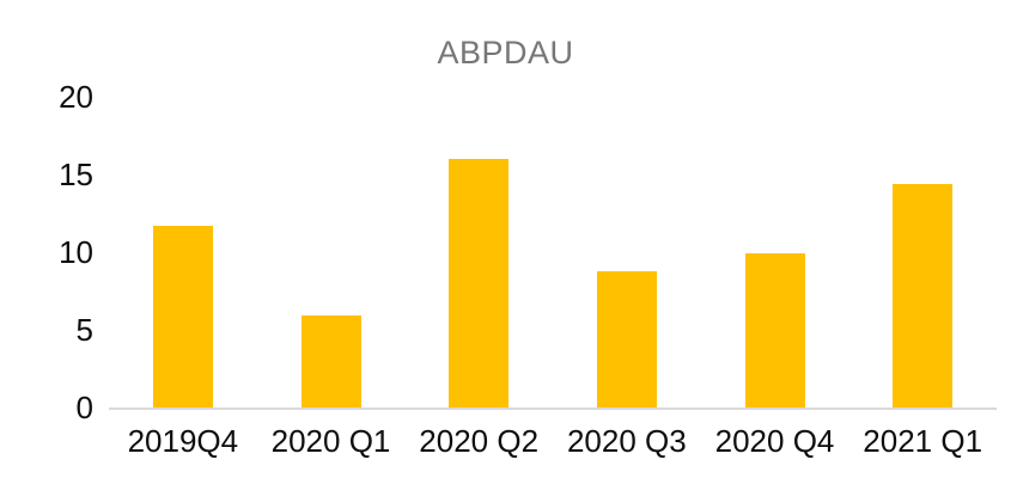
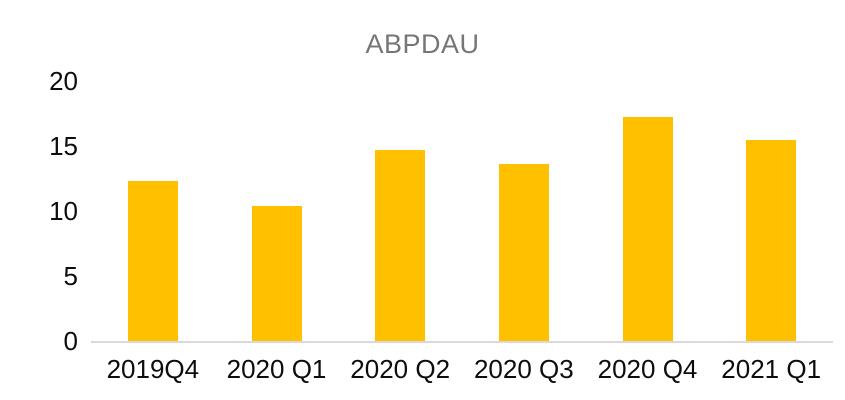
2019Q4: 11.7 -> 12.3
2020 Q1: 5.9 -> 10.4
2020 Q2: 16.0 -> 14.7
2020 Q3: 8.8 -> 13.6
2020 Q4: 9.9 -> 17.2
2021 Q1: 14.4 -> 15.5
